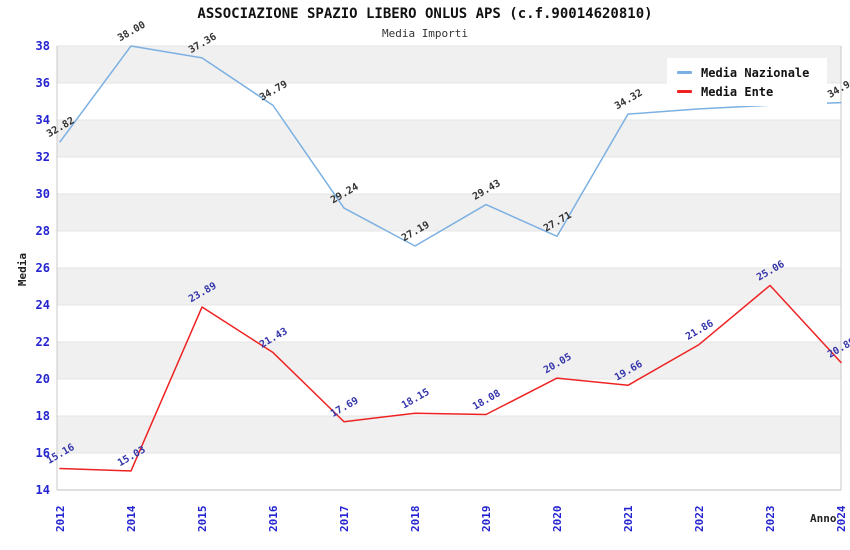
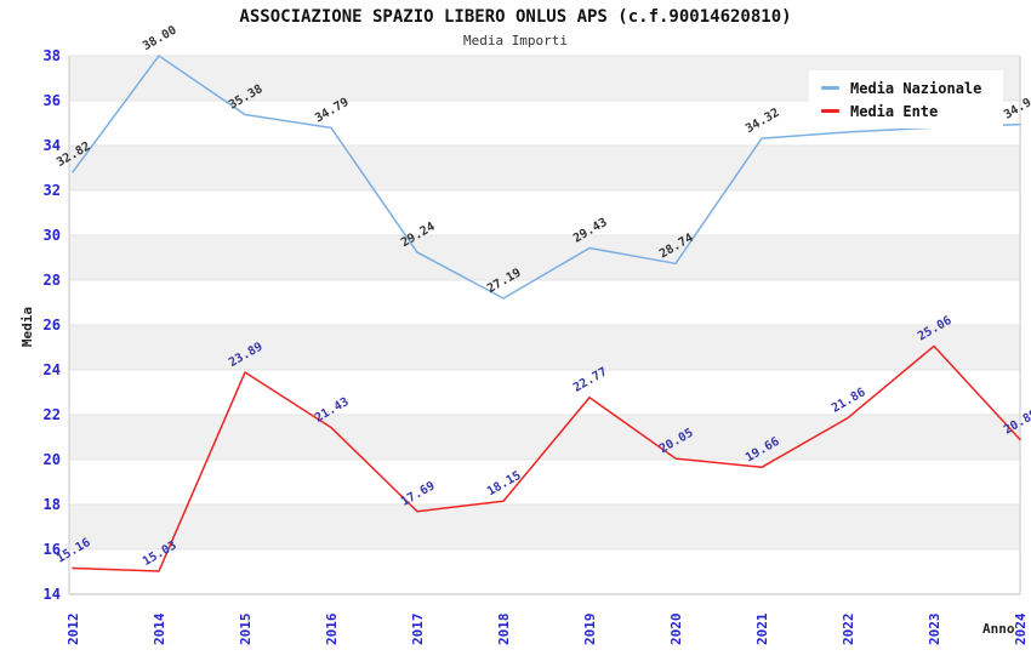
Media Nazionale/2015: 37.36 -> 35.38
Media Ente/2019: 18.08 -> 22.77
Media Nazionale/2020: 27.71 -> 28.74
